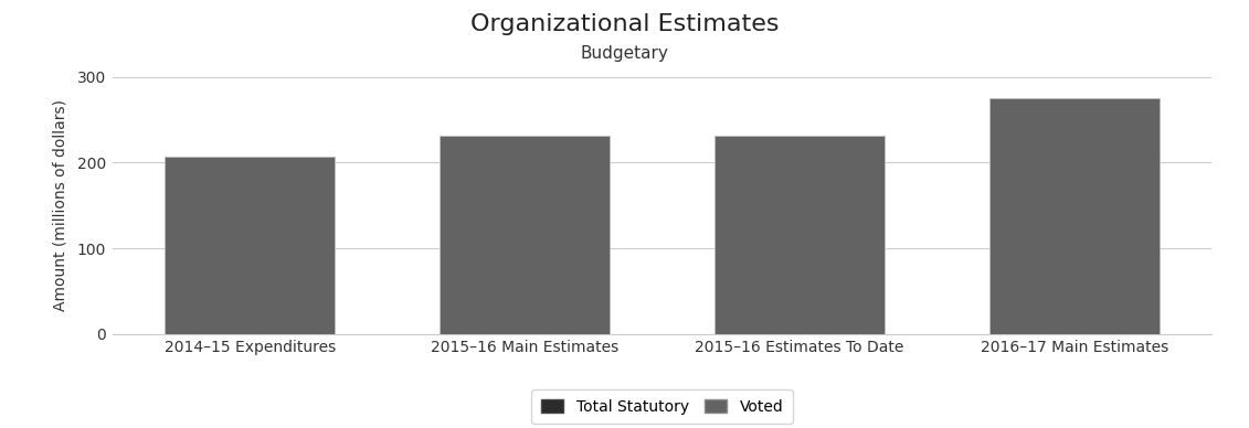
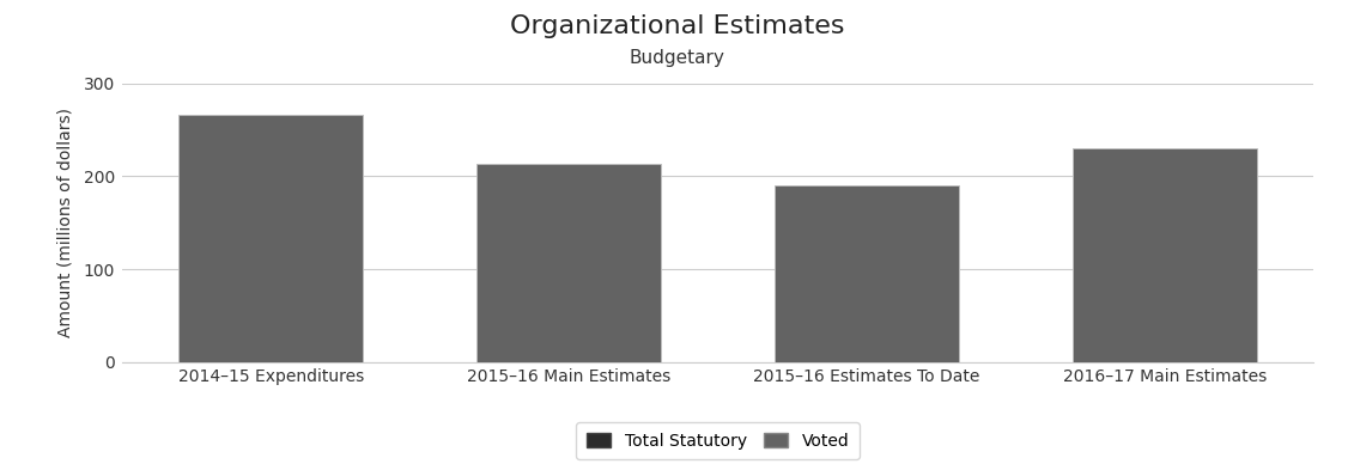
2014–15 Expenditures: 207 -> 266
2015–16 Main Estimates: 232 -> 214
2015–16 Estimates To Date: 232 -> 190
2016–17 Main Estimates: 275 -> 230
